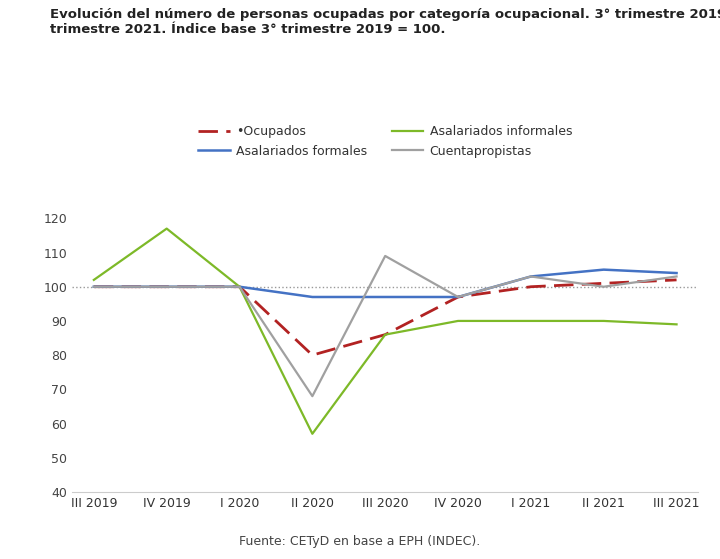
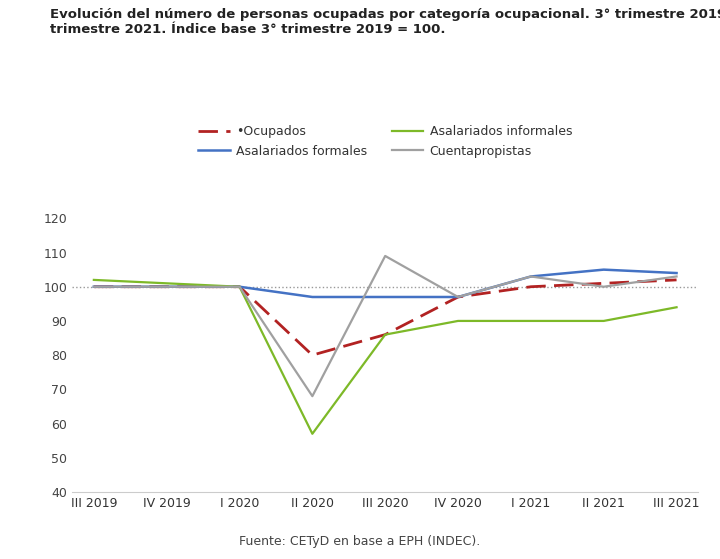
Asalariados informales/IV 2019: 117 -> 101
Asalariados informales/III 2021: 89 -> 94
